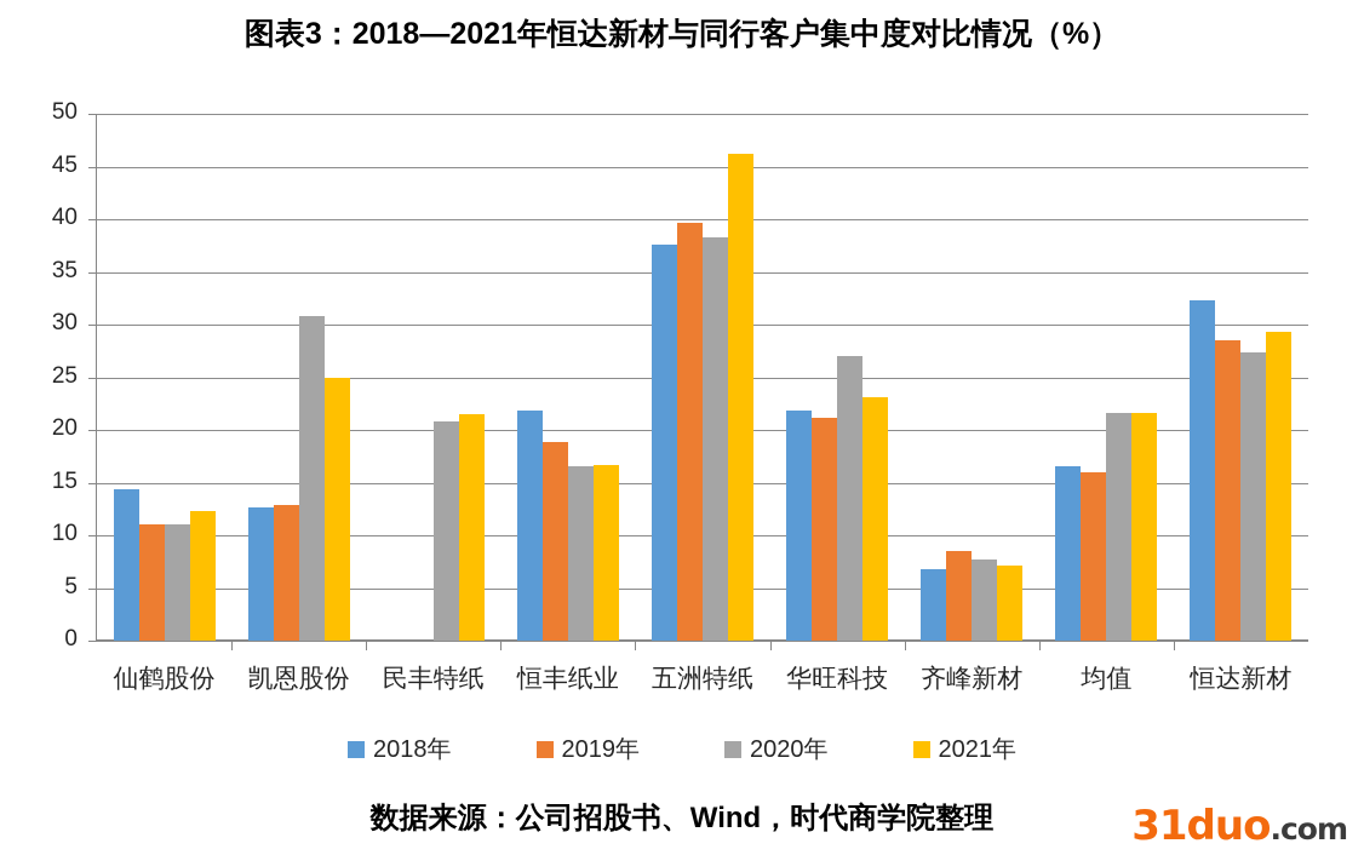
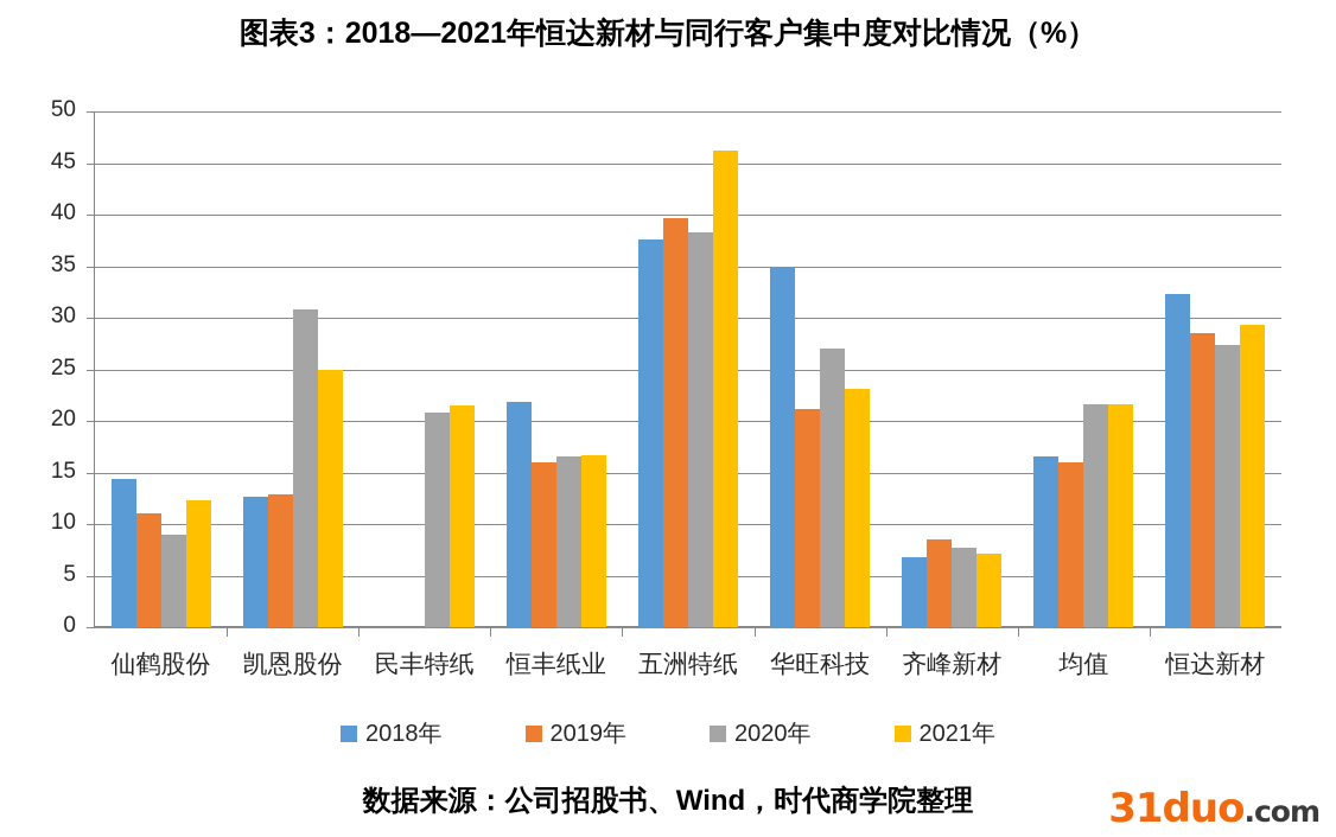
2020年/仙鹤股份: 11 -> 9
2019年/恒丰纸业: 19 -> 16
2018年/华旺科技: 22 -> 35
